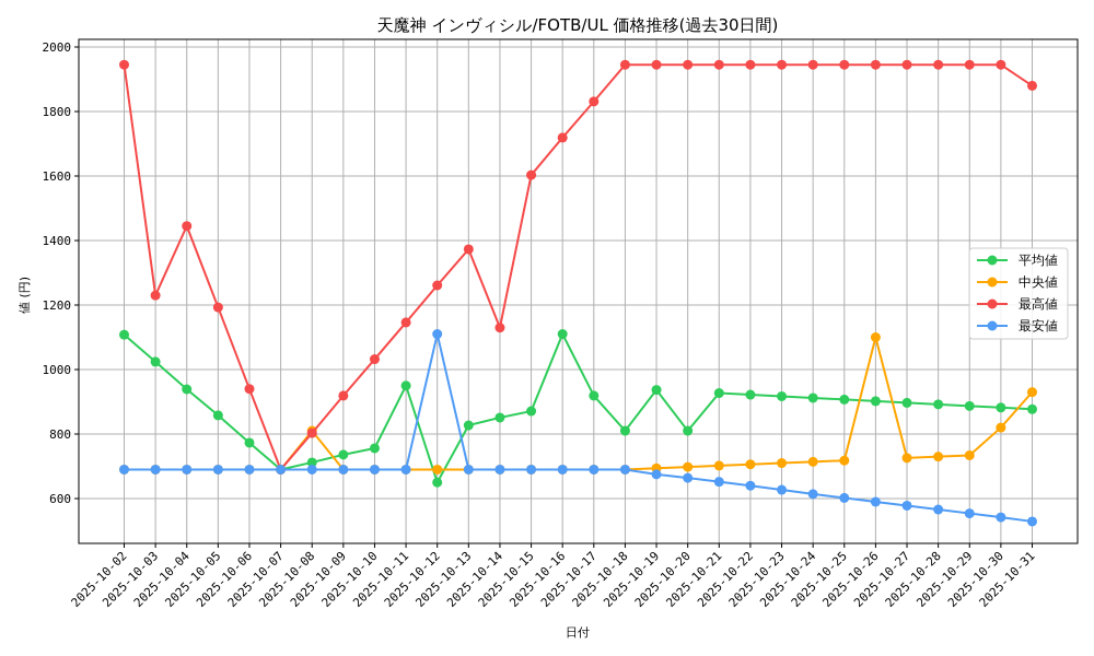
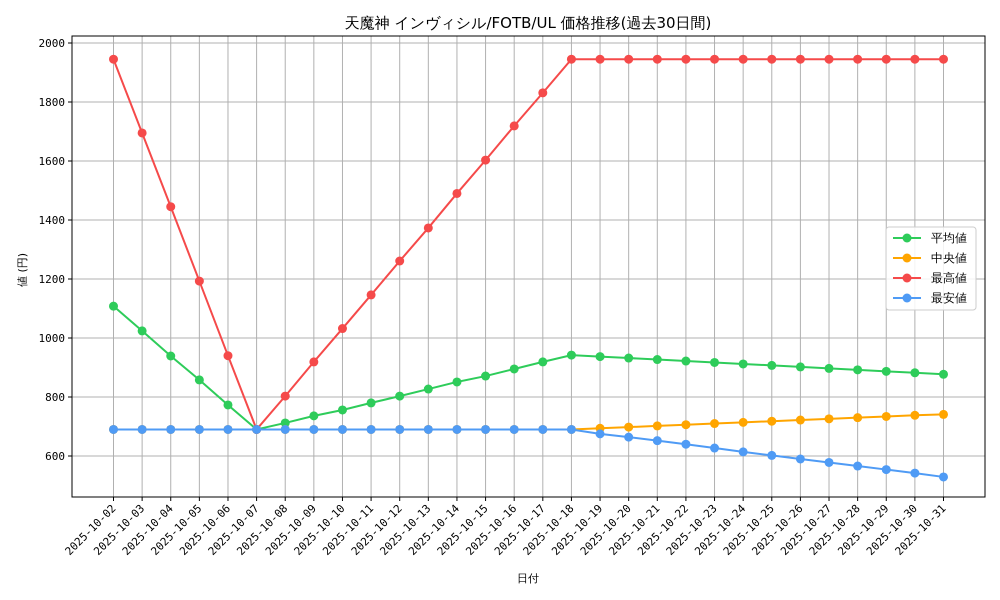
最高値/2025-10-03: 1230 -> 1700
中央値/2025-10-08: 810 -> 690
平均値/2025-10-11: 950 -> 780
平均値/2025-10-12: 650 -> 800
最安値/2025-10-12: 1110 -> 690
最高値/2025-10-14: 1130 -> 1490
平均値/2025-10-16: 1110 -> 900
平均値/2025-10-18: 810 -> 940
平均値/2025-10-20: 810 -> 930
中央値/2025-10-26: 1100 -> 720
中央値/2025-10-30: 820 -> 740
中央値/2025-10-31: 930 -> 740
最高値/2025-10-31: 1880 -> 1940
